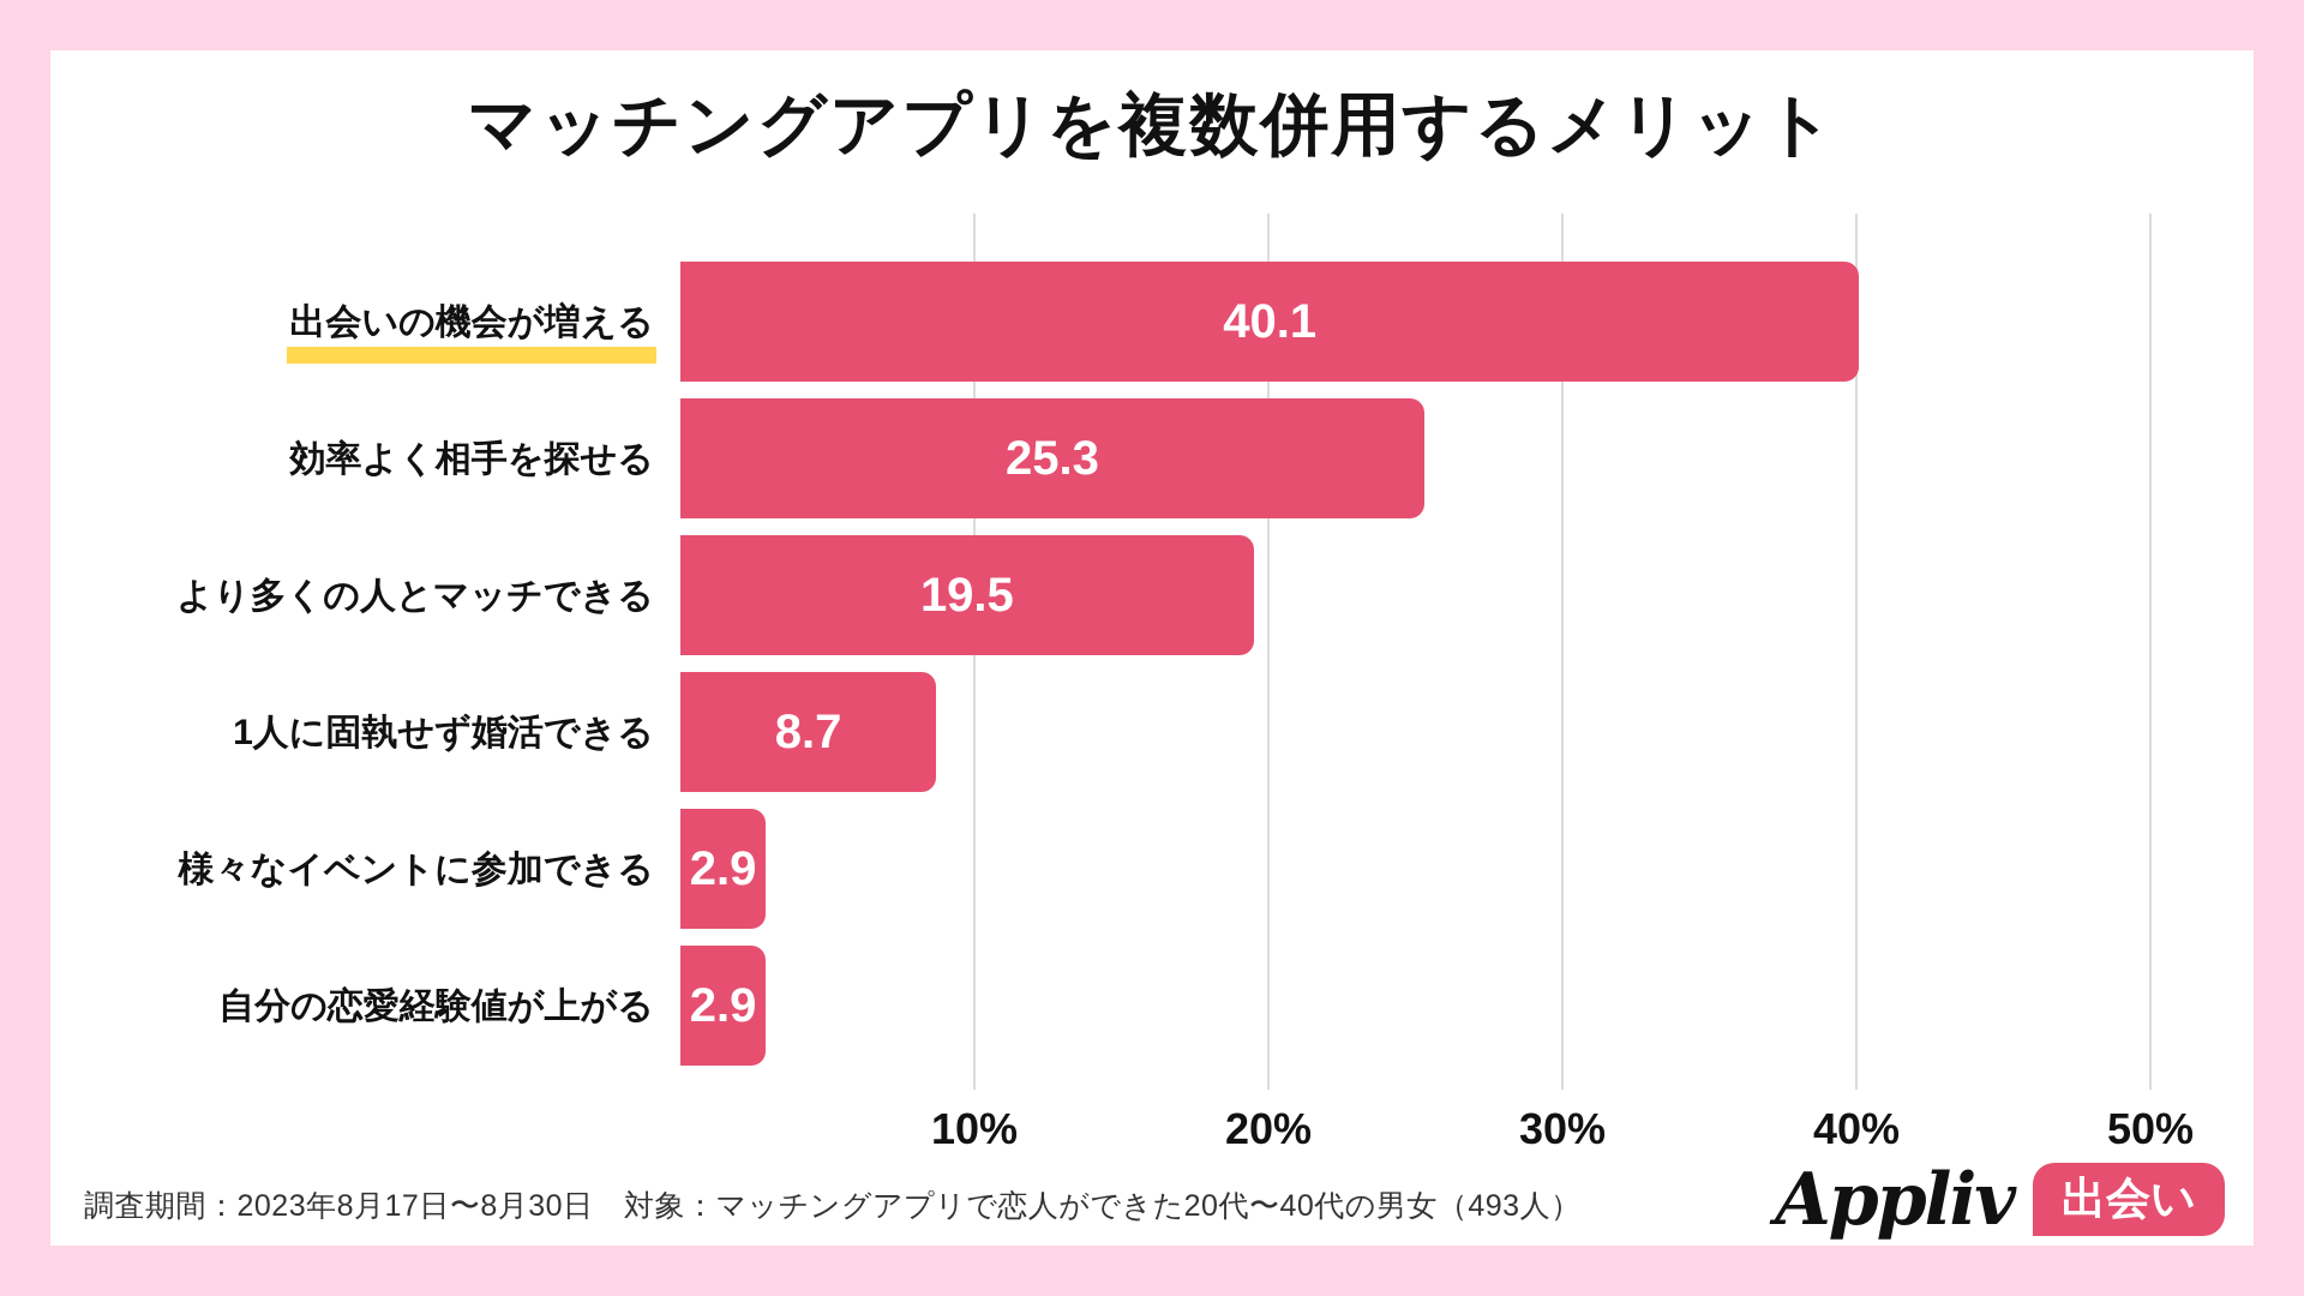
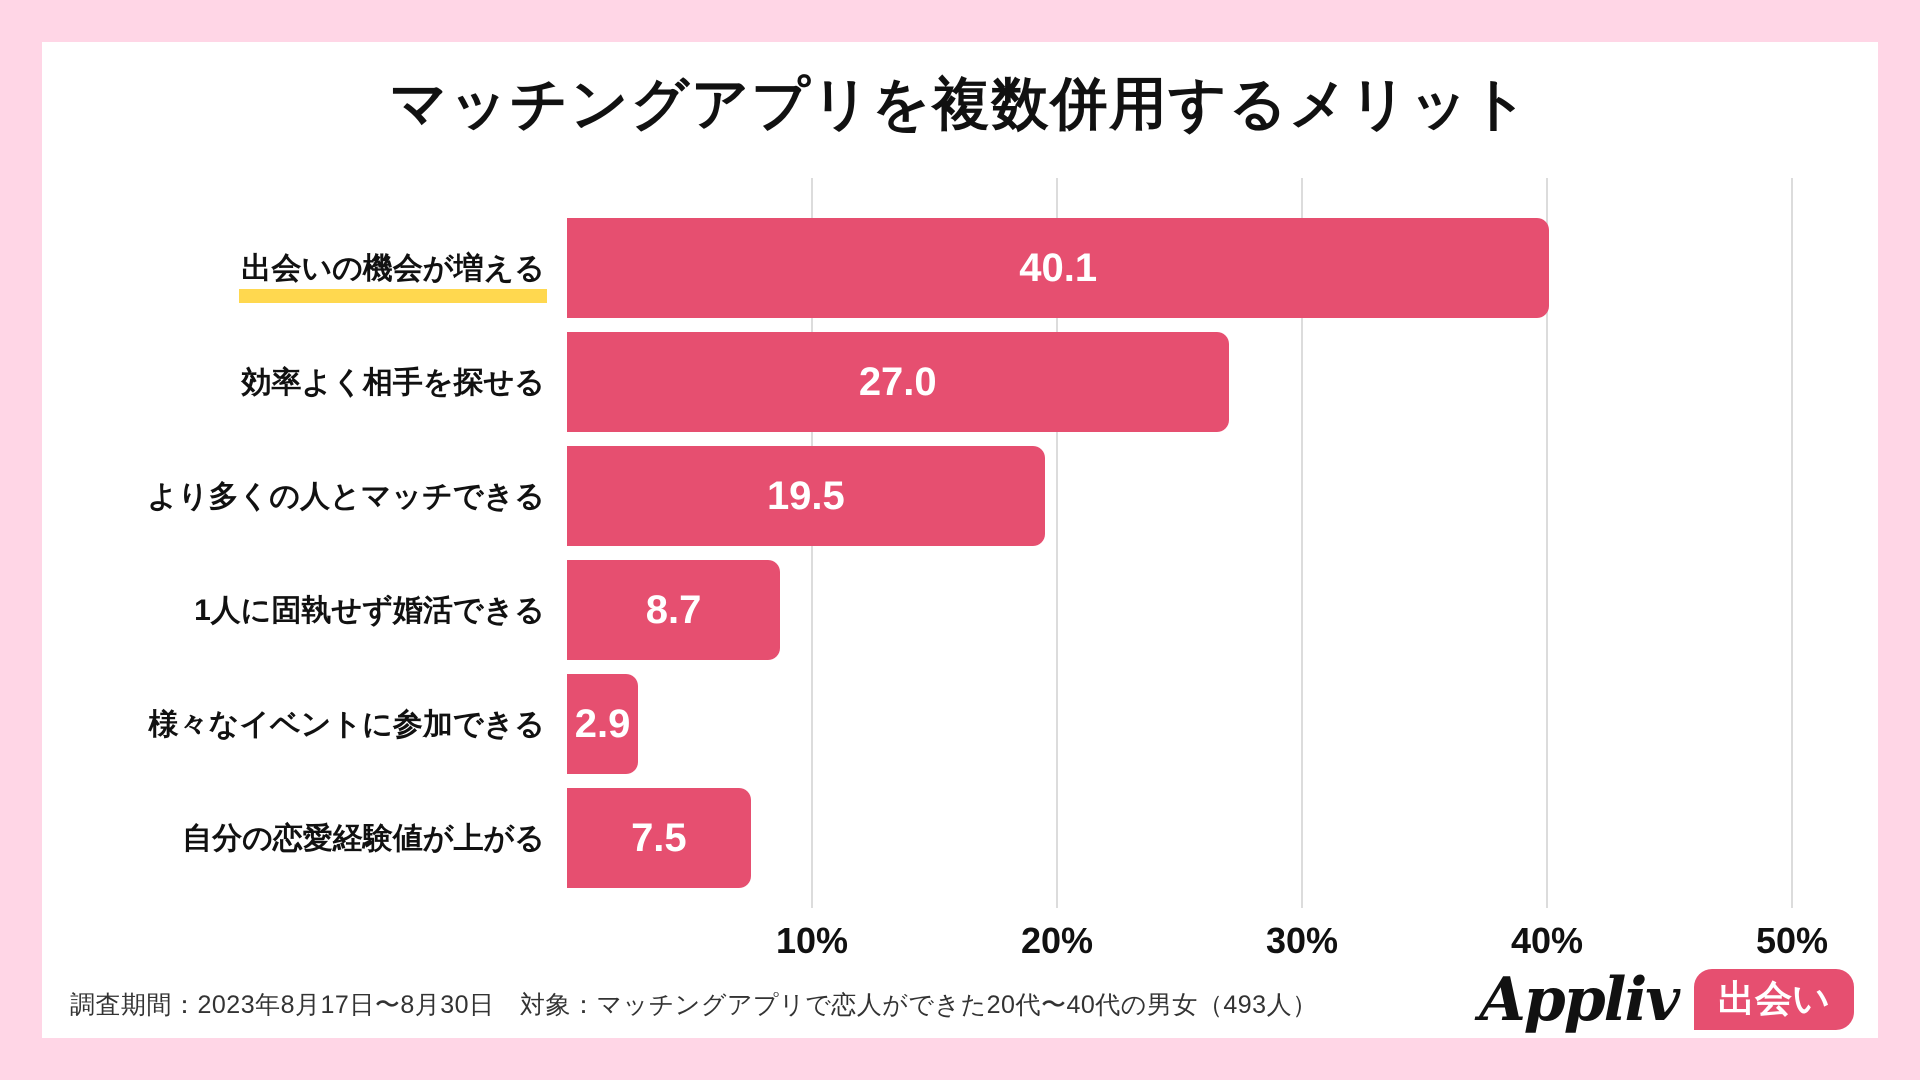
効率よく相手を探せる: 25.3 -> 27.0
自分の恋愛経験値が上がる: 2.9 -> 7.5
